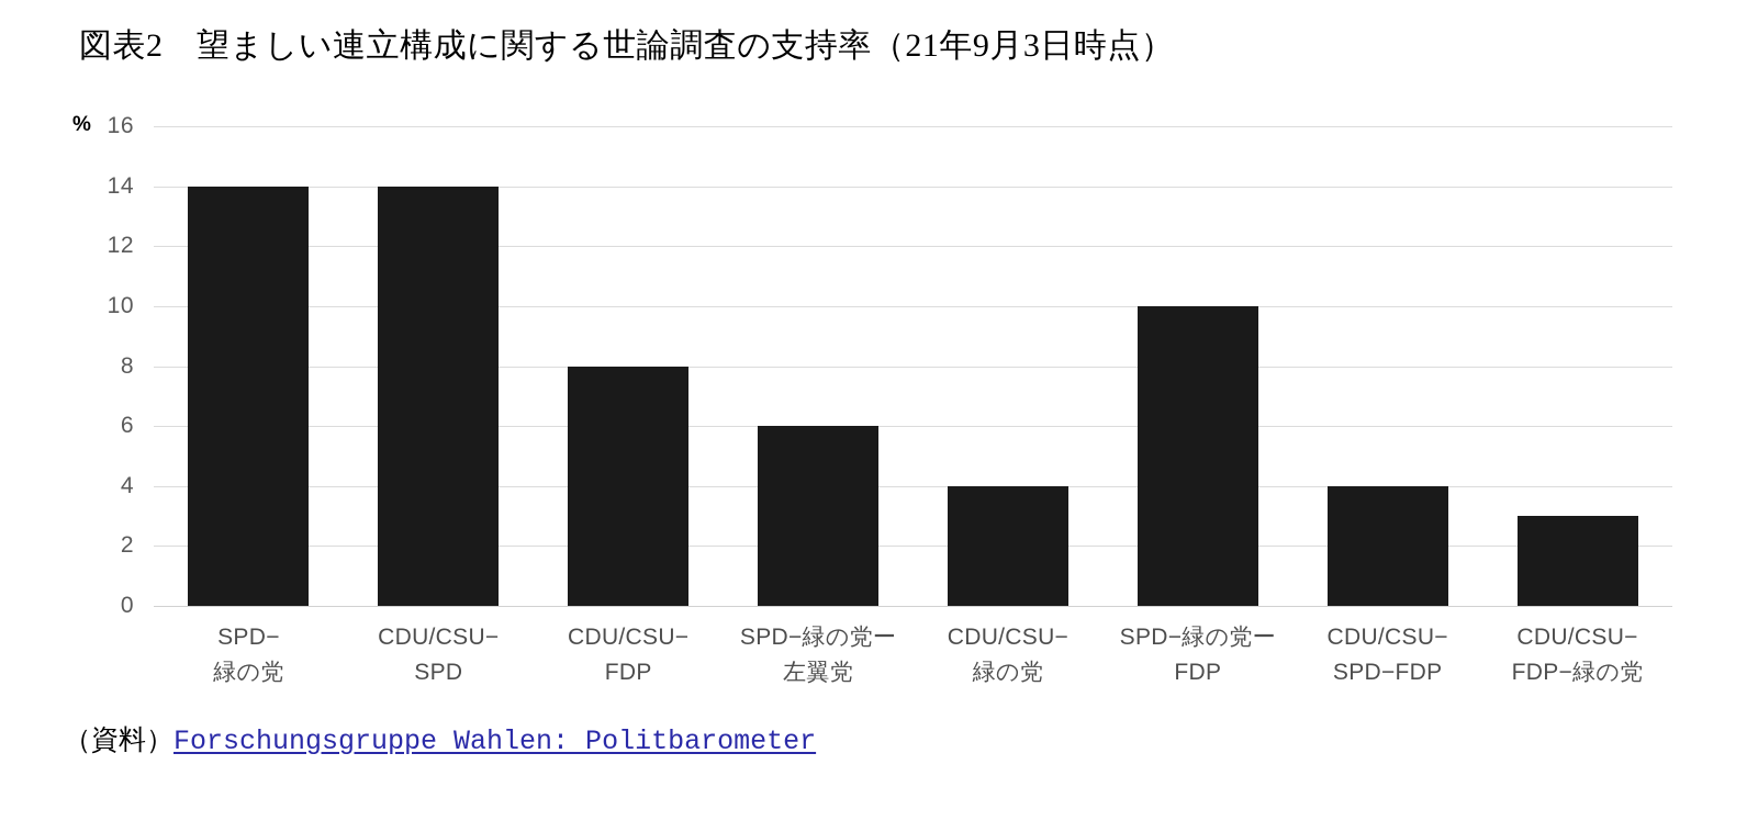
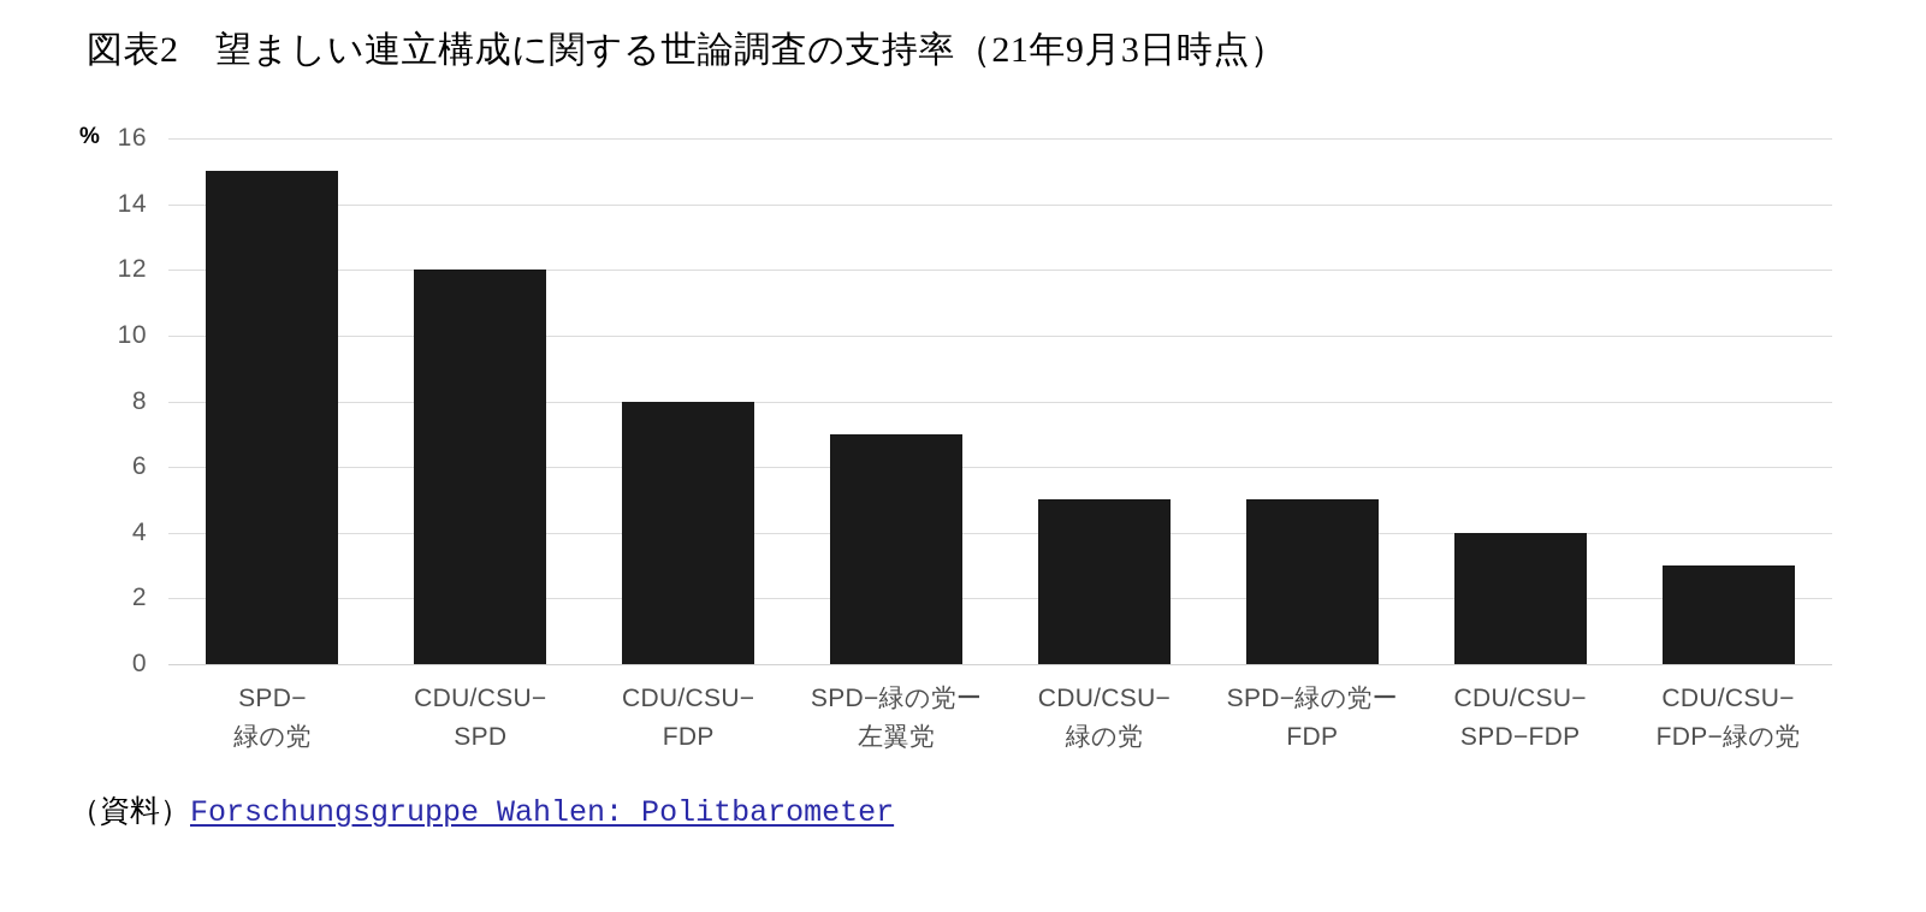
SPD− 緑の党: 14 -> 15
CDU/CSU− SPD: 14 -> 12
SPD−緑の党ー 左翼党: 6 -> 7
CDU/CSU− 緑の党: 4 -> 5
SPD−緑の党ー FDP: 10 -> 5
